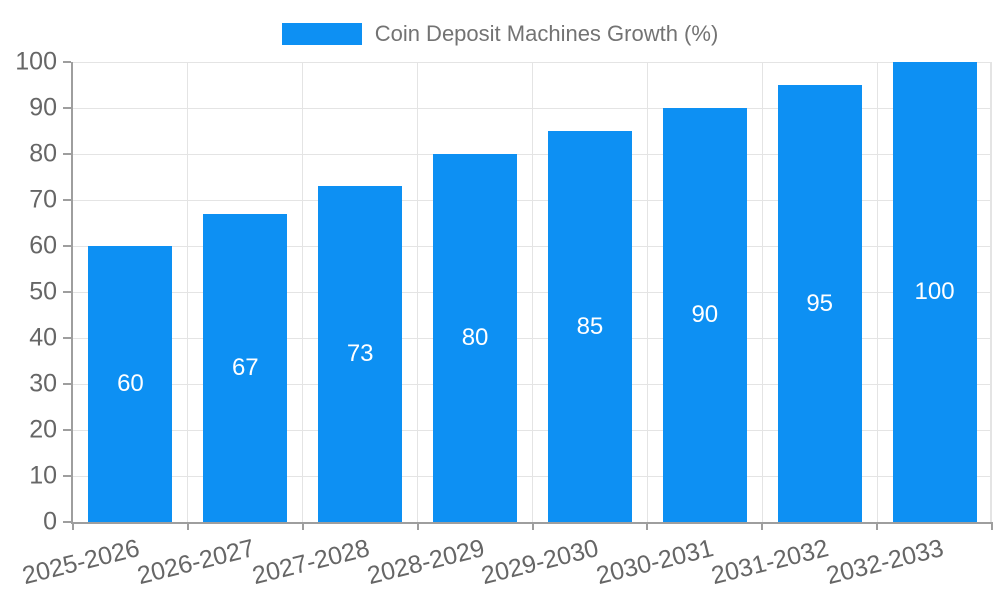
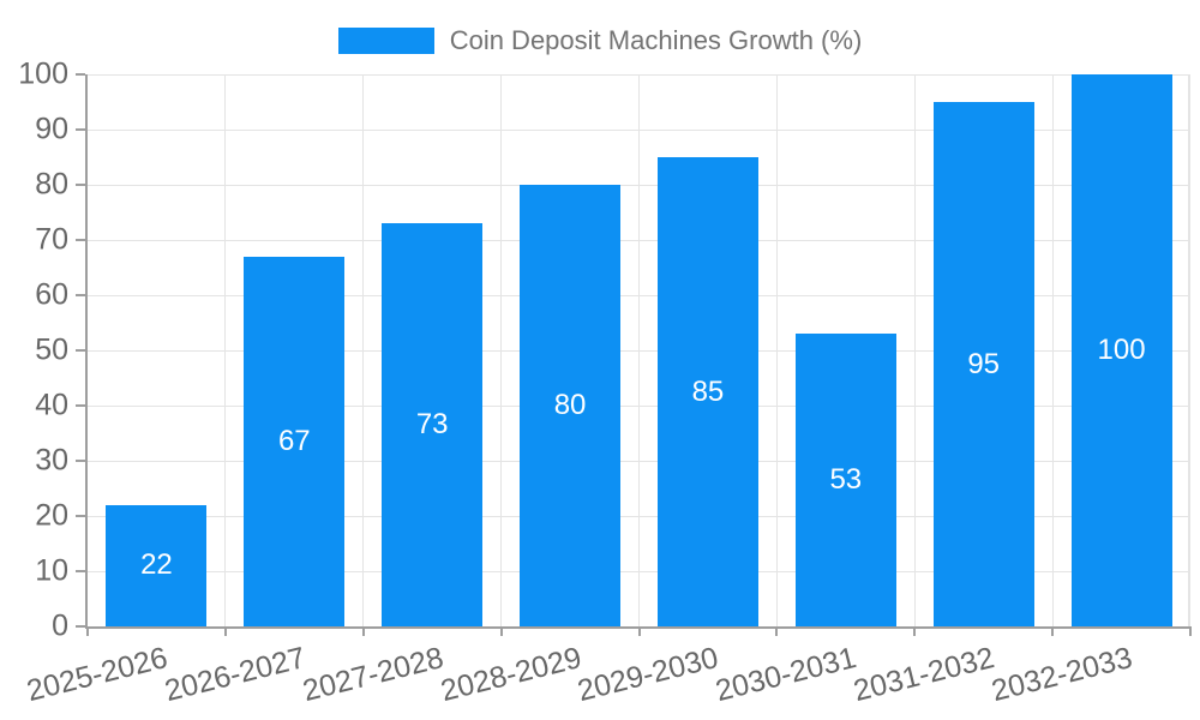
2025-2026: 60 -> 22
2030-2031: 90 -> 53
